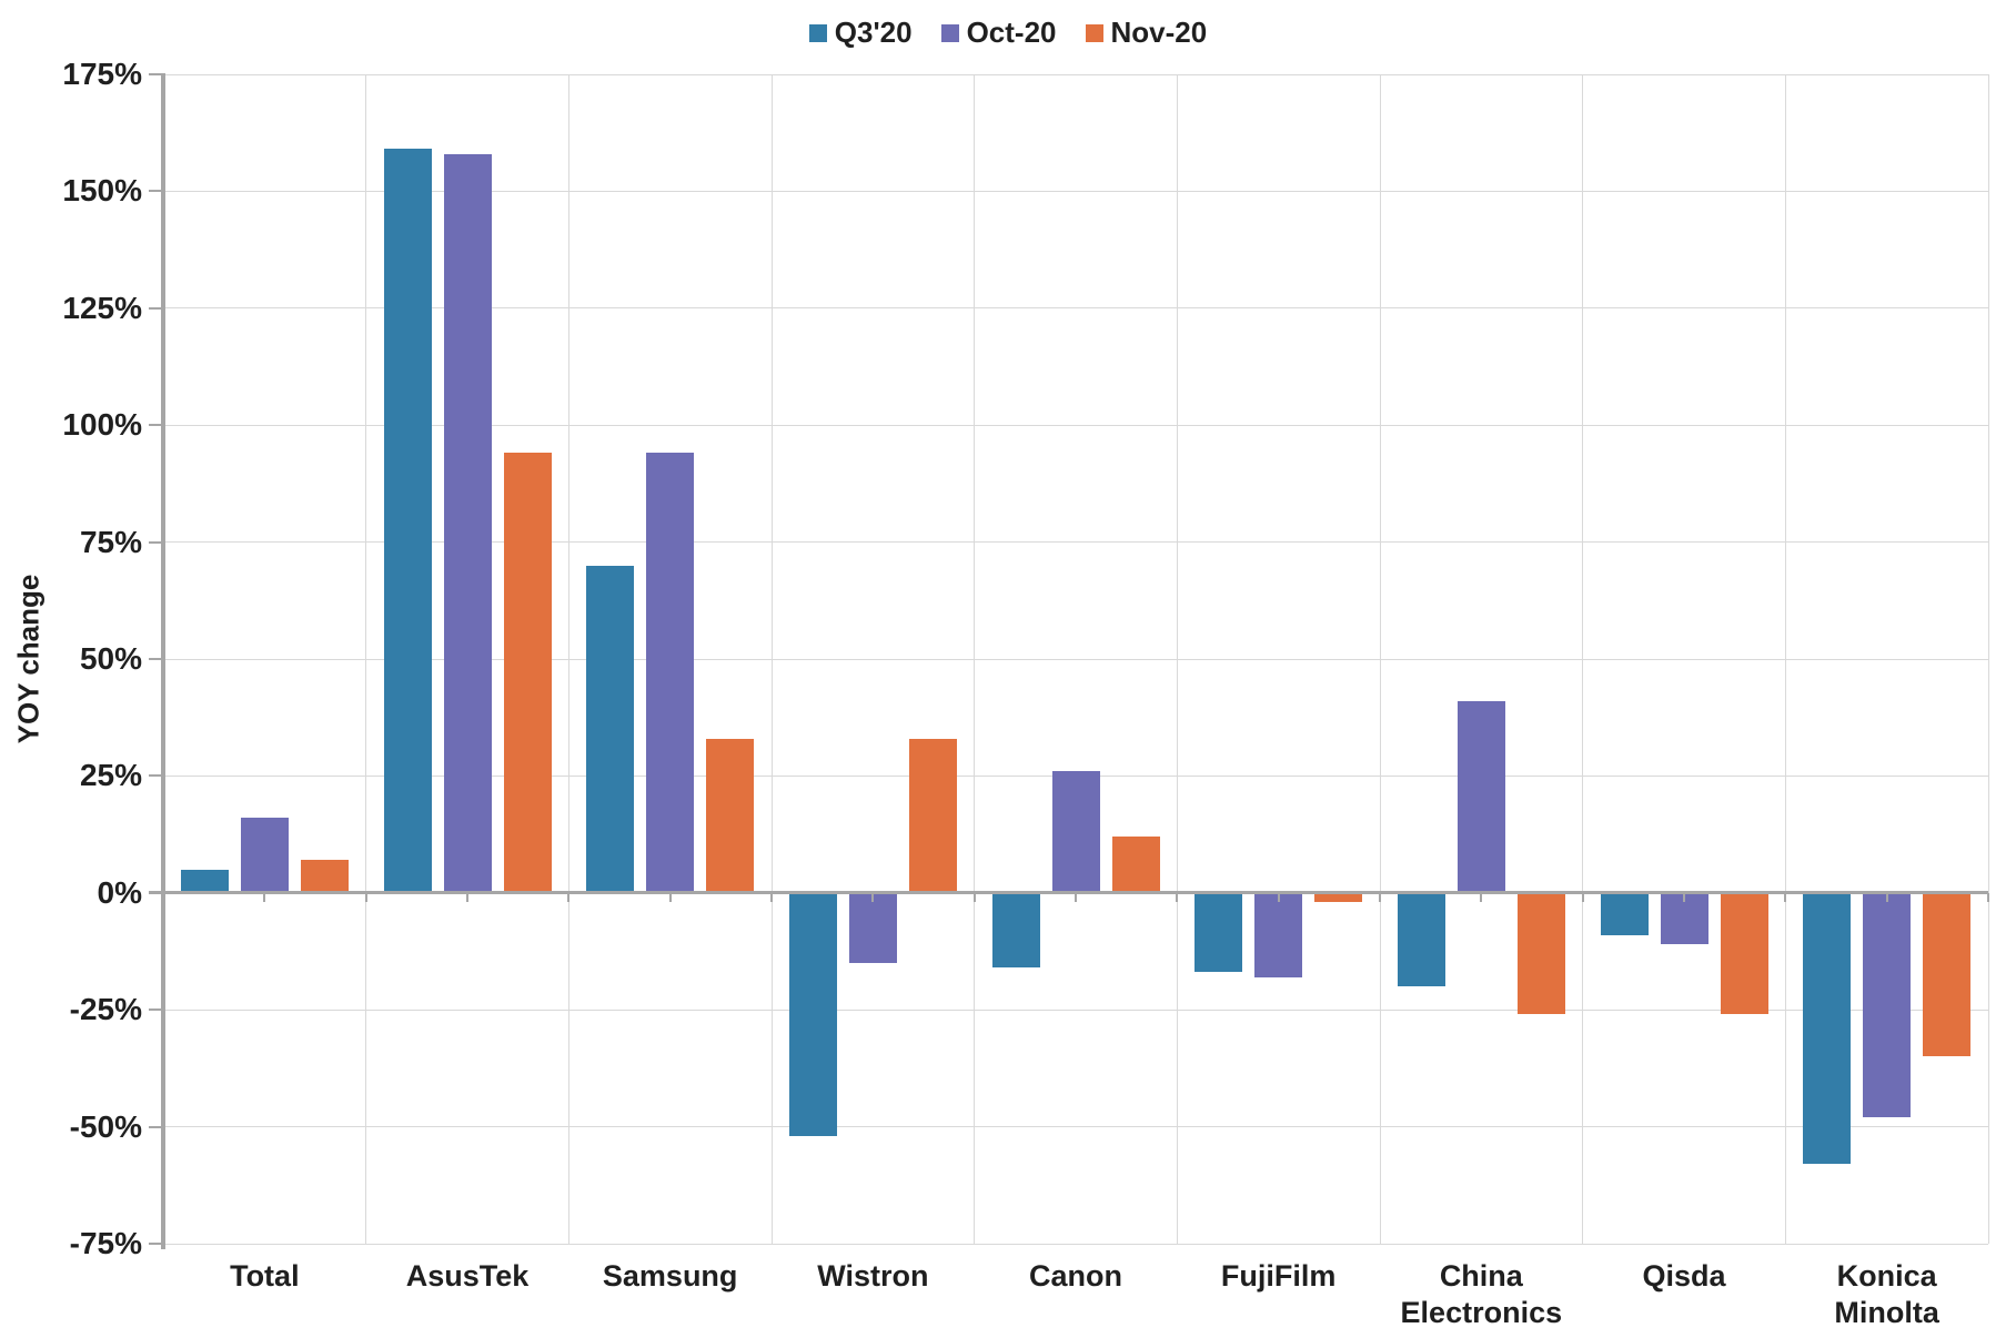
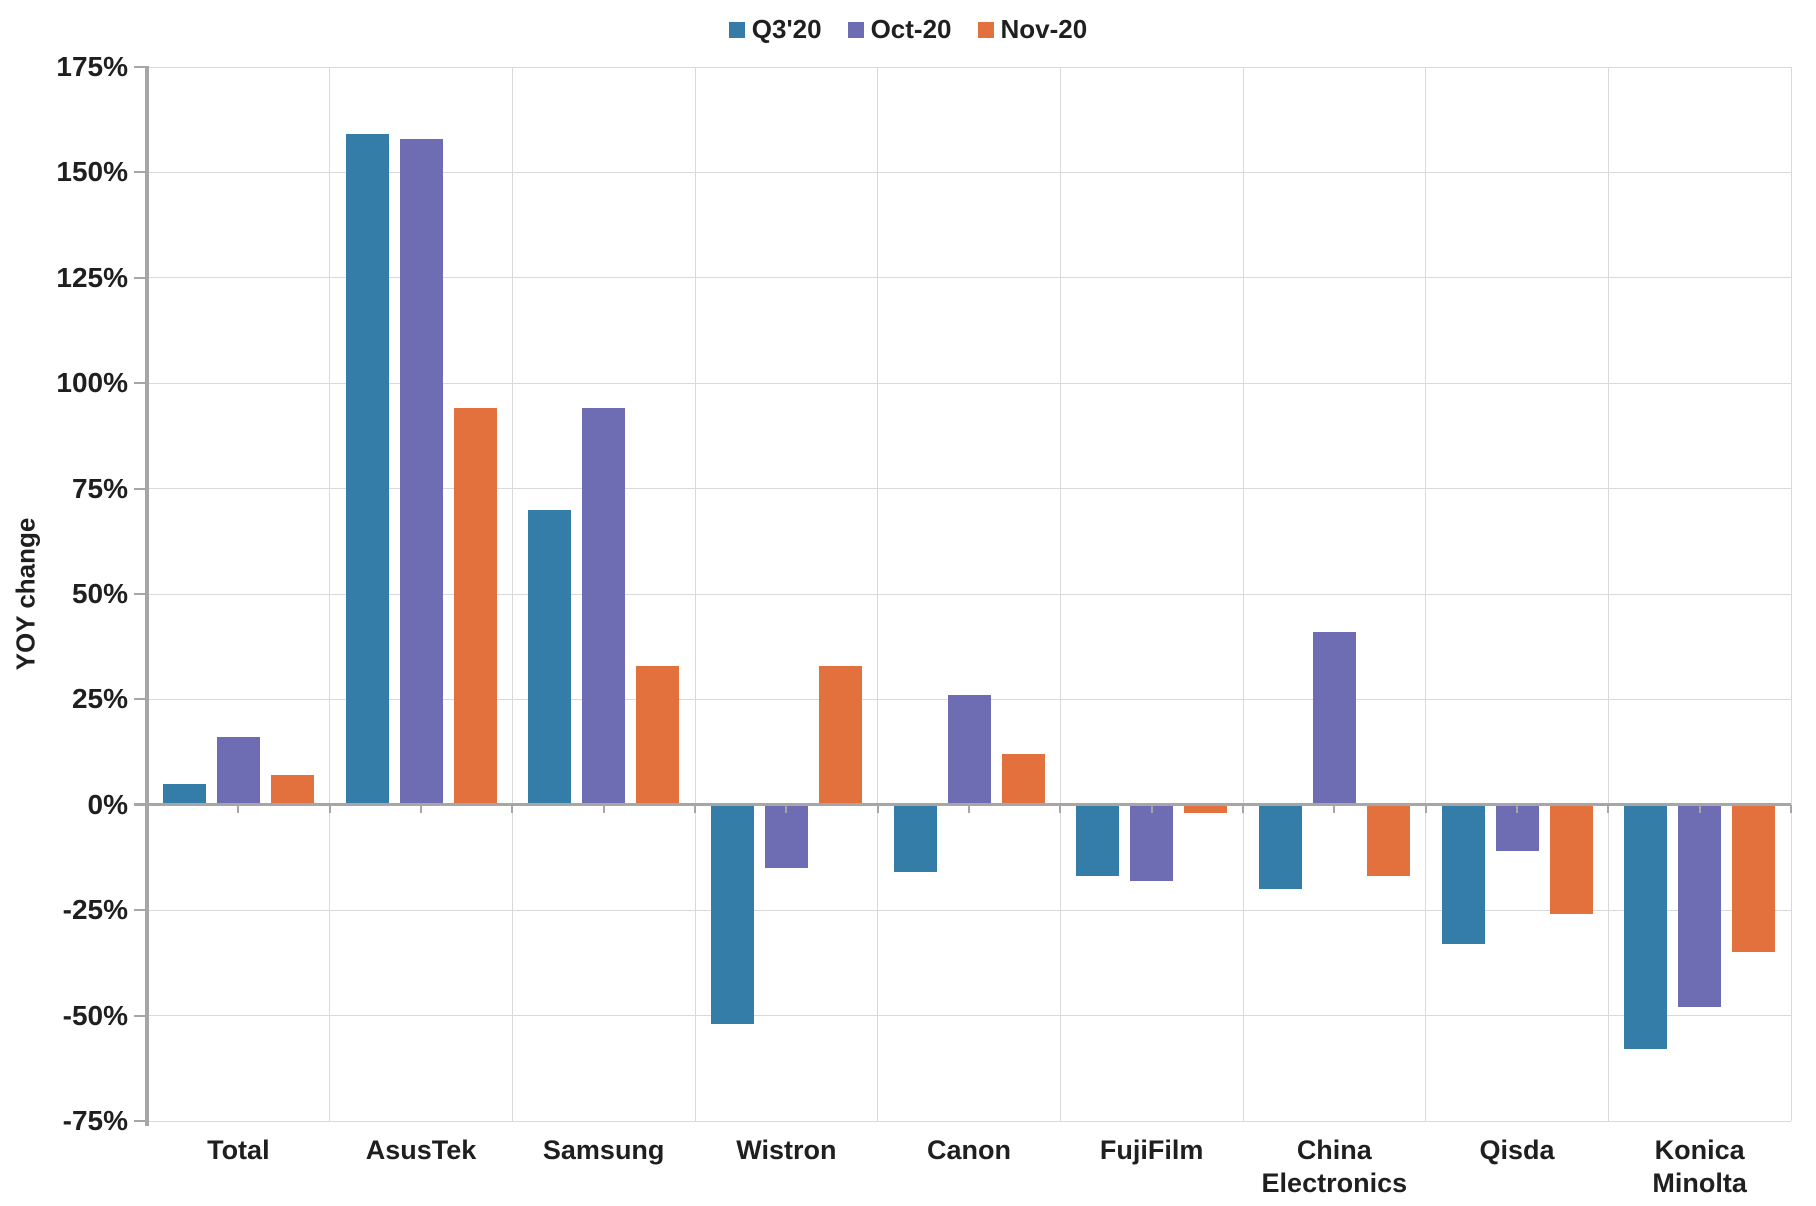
Nov-20/China Electronics: -26% -> -17%
Q3'20/Qisda: -9% -> -33%
